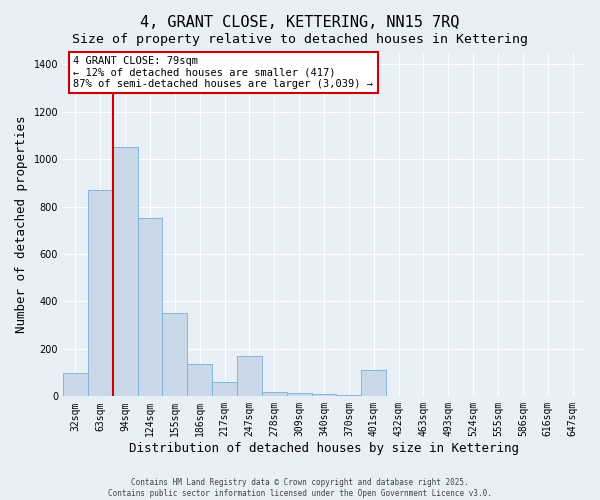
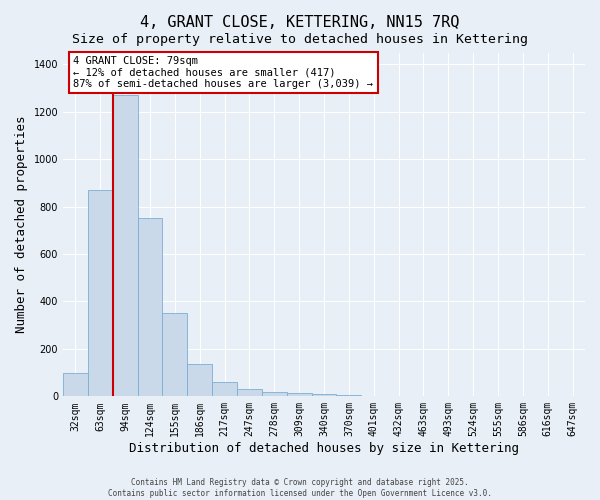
94sqm: 1050 -> 1270
247sqm: 170 -> 30
401sqm: 110 -> 3
